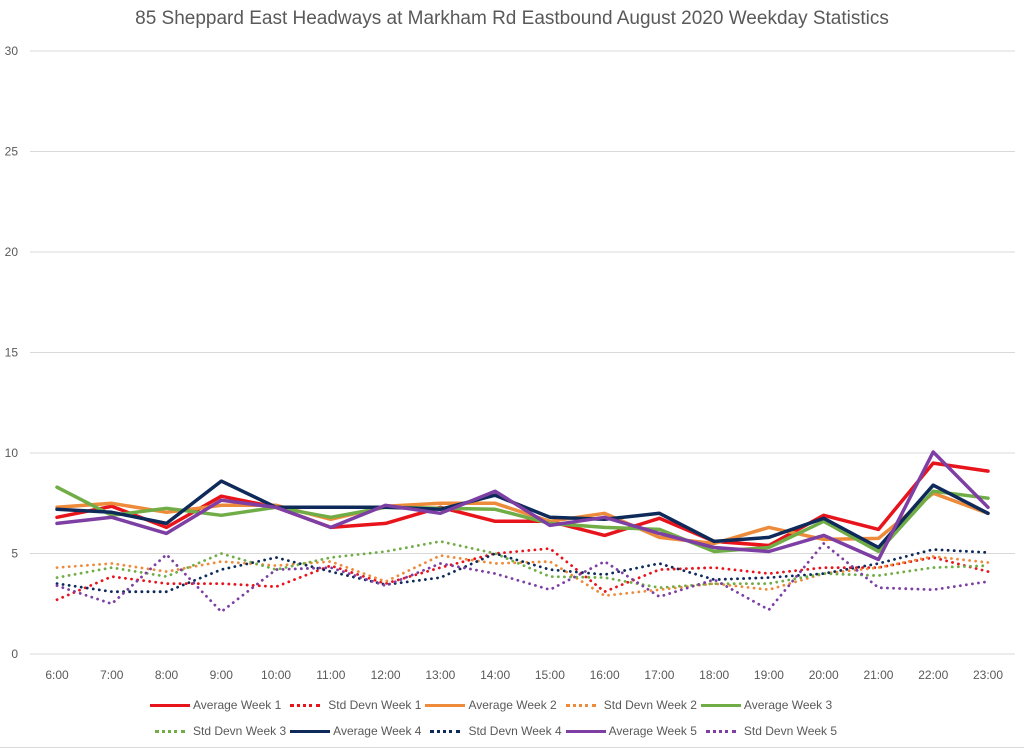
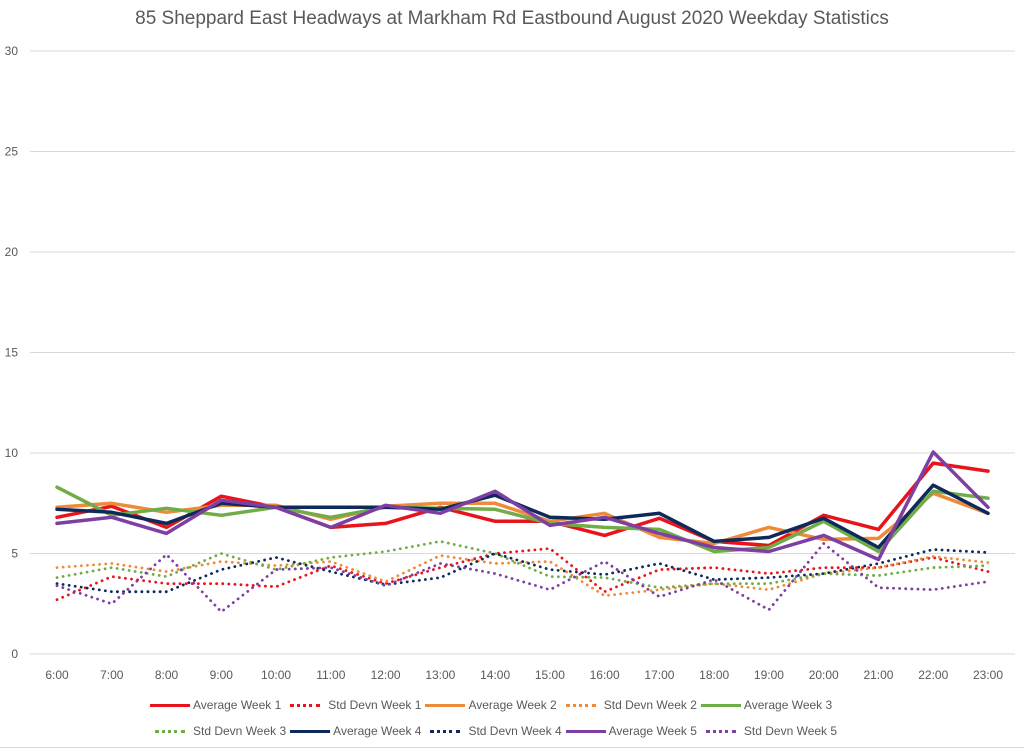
Average Week 4/9:00: 8.6 -> 7.5
